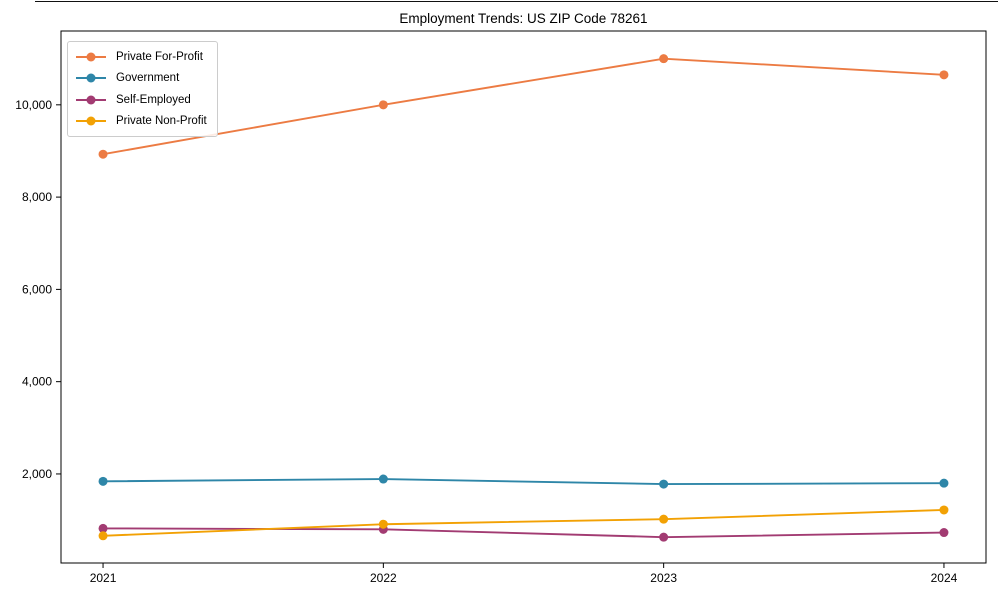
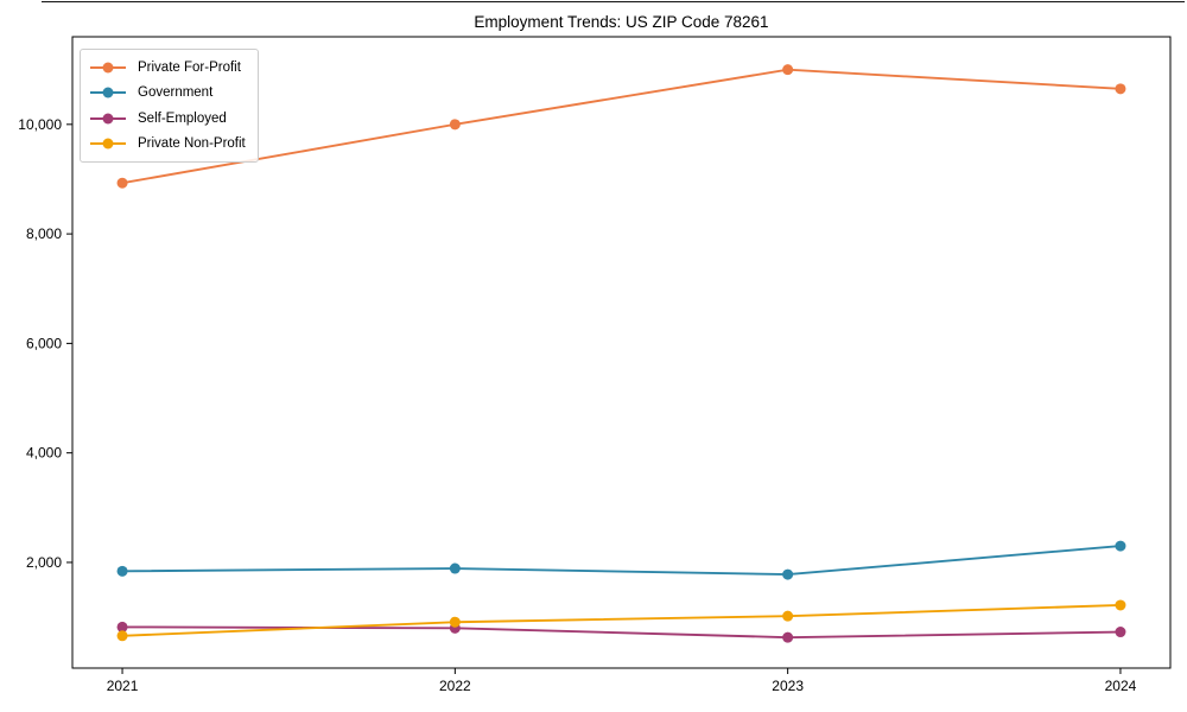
Government/2024: 1800 -> 2300
